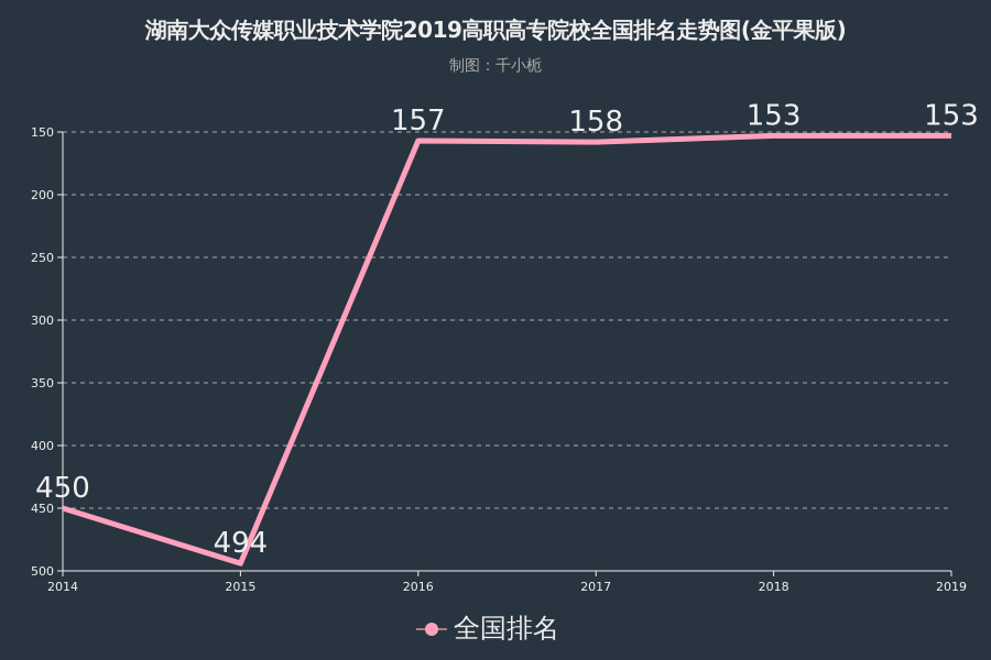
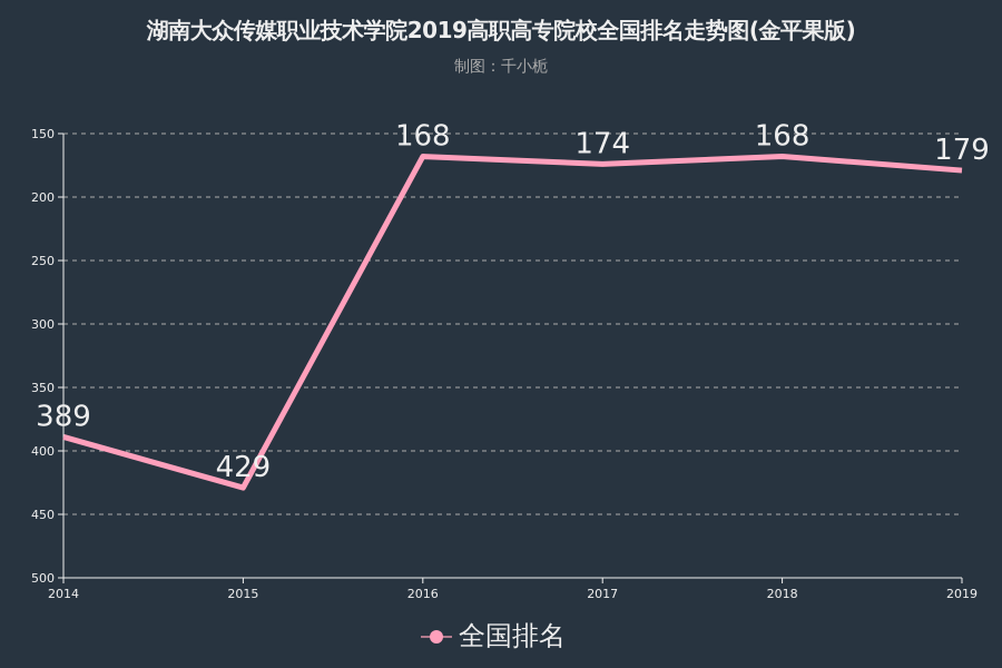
2014: 450 -> 389
2015: 494 -> 429
2016: 157 -> 168
2017: 158 -> 174
2018: 153 -> 168
2019: 153 -> 179
